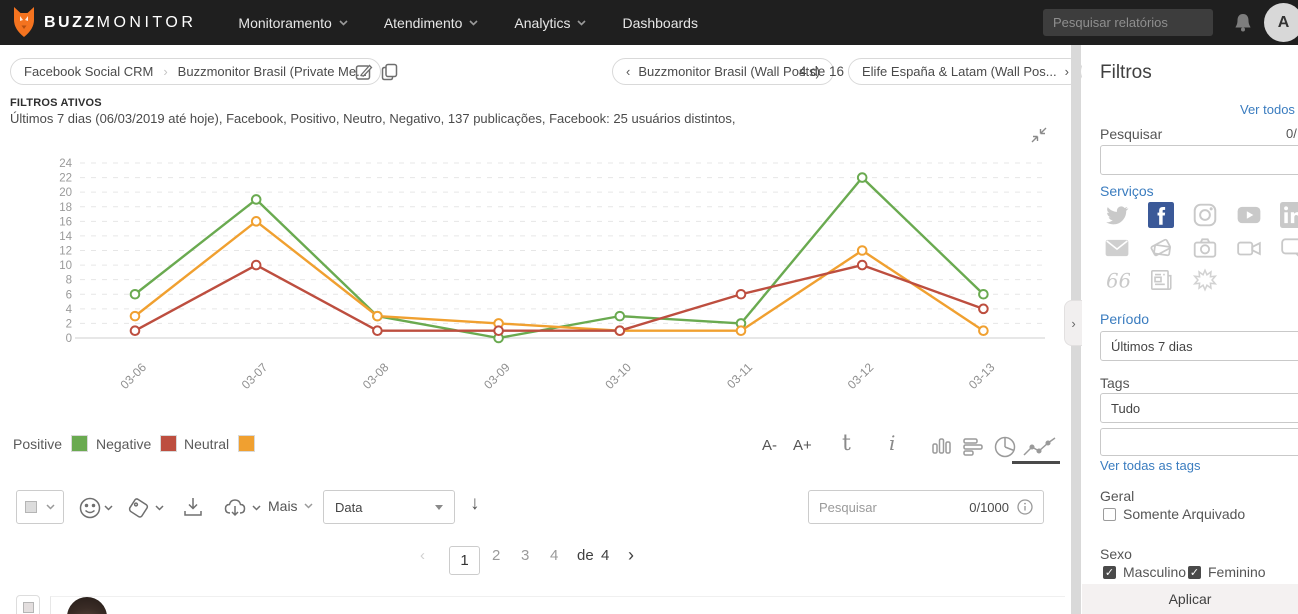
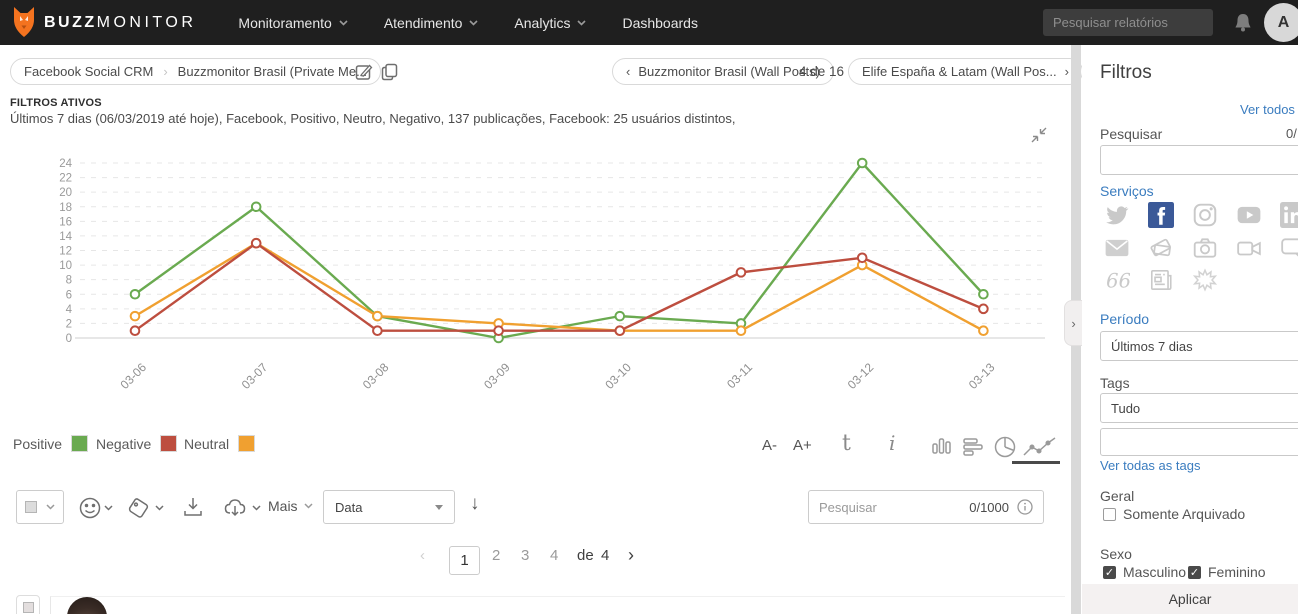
Positive/03-07: 19 -> 18
Negative/03-07: 10 -> 13
Neutral/03-07: 16 -> 13
Negative/03-11: 6 -> 9
Positive/03-12: 22 -> 24
Negative/03-12: 10 -> 11
Neutral/03-12: 12 -> 10
